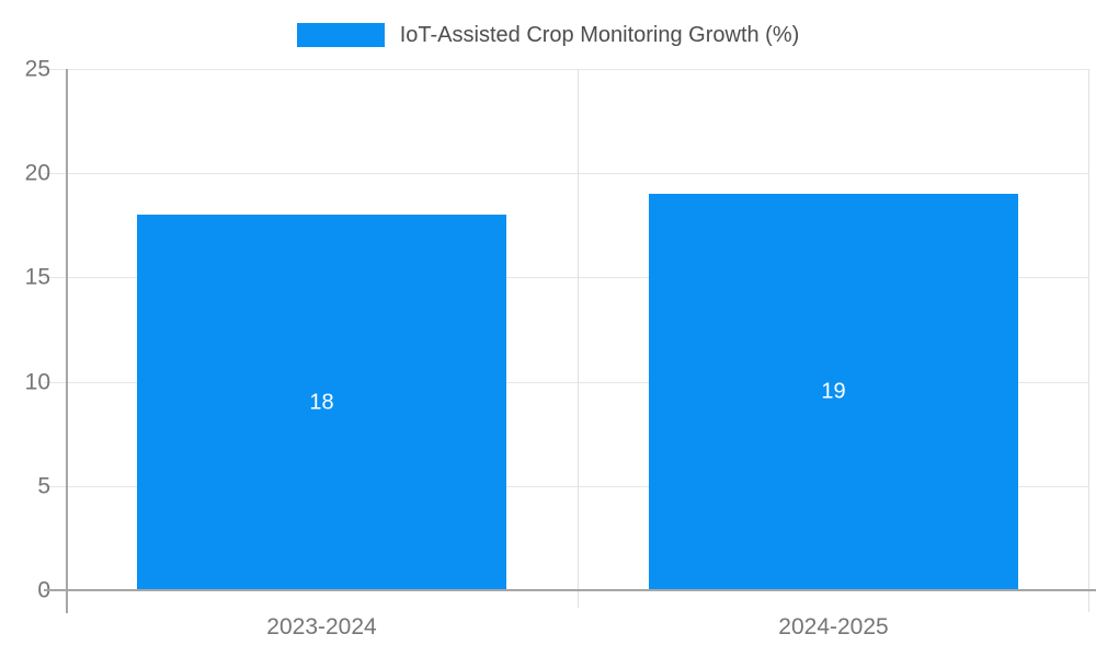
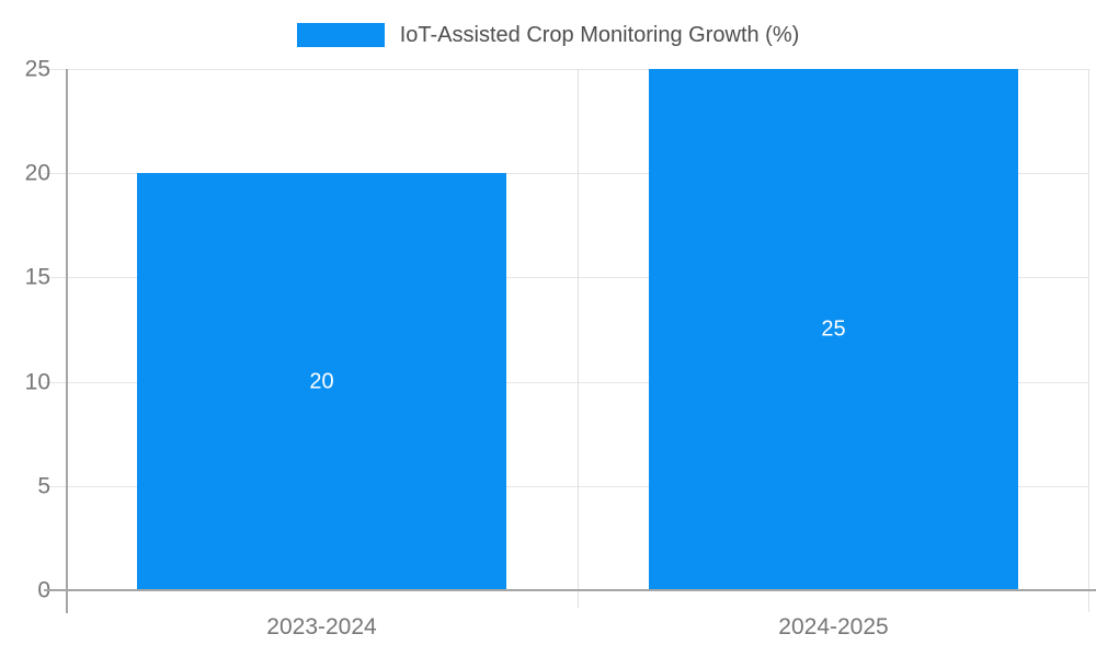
2023-2024: 18 -> 20
2024-2025: 19 -> 25
